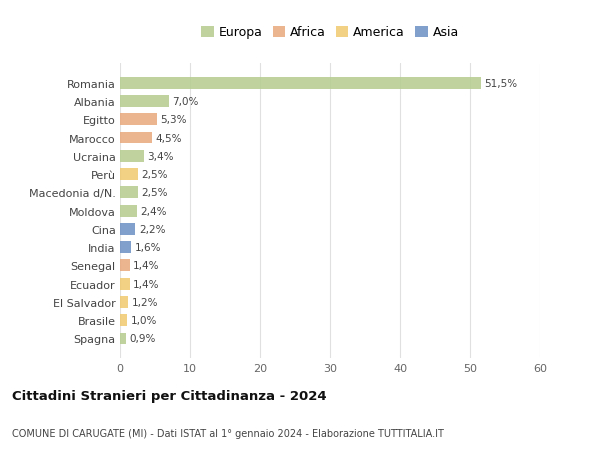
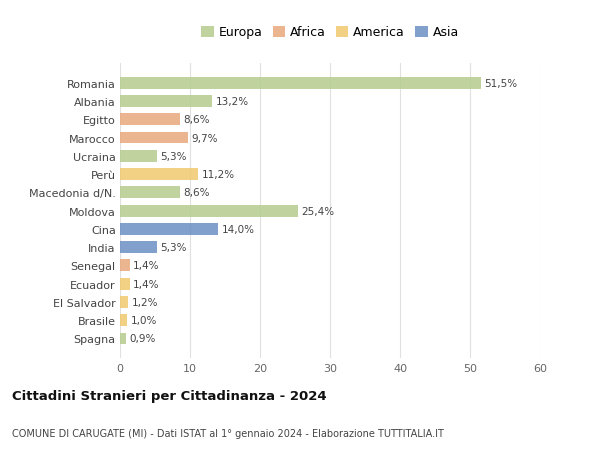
Albania: 7,0% -> 13,2%
Egitto: 5,3% -> 8,6%
Marocco: 4,5% -> 9,7%
Ucraina: 3,4% -> 5,3%
Perù: 2,5% -> 11,2%
Macedonia d/N.: 2,5% -> 8,6%
Moldova: 2,4% -> 25,4%
Cina: 2,2% -> 14,0%
India: 1,6% -> 5,3%
